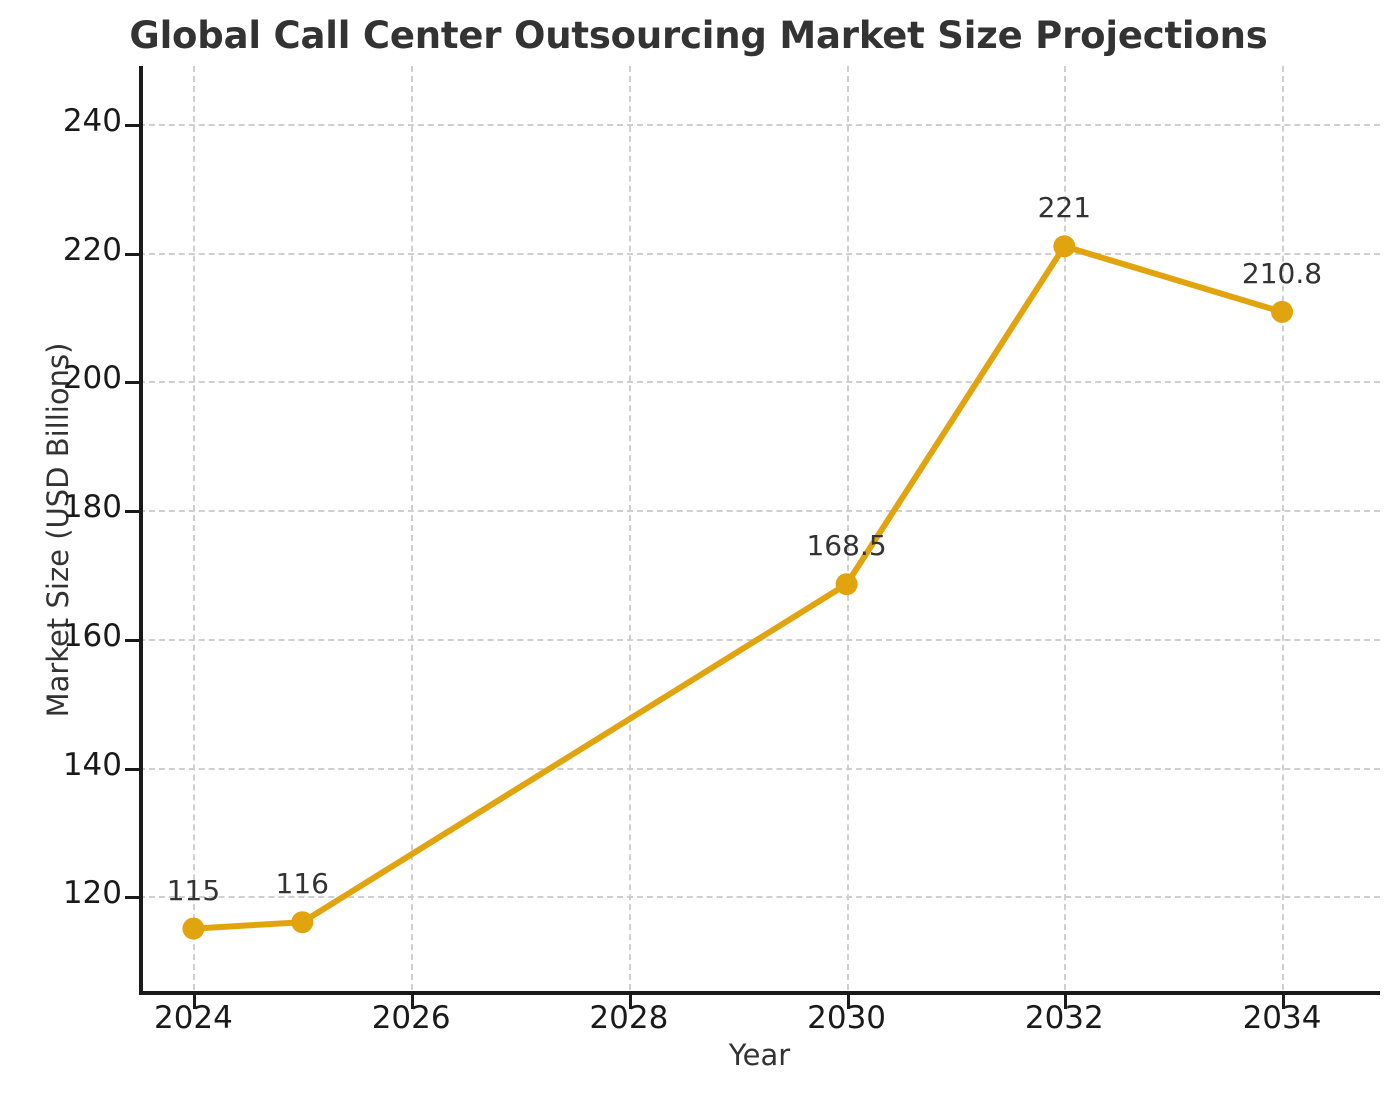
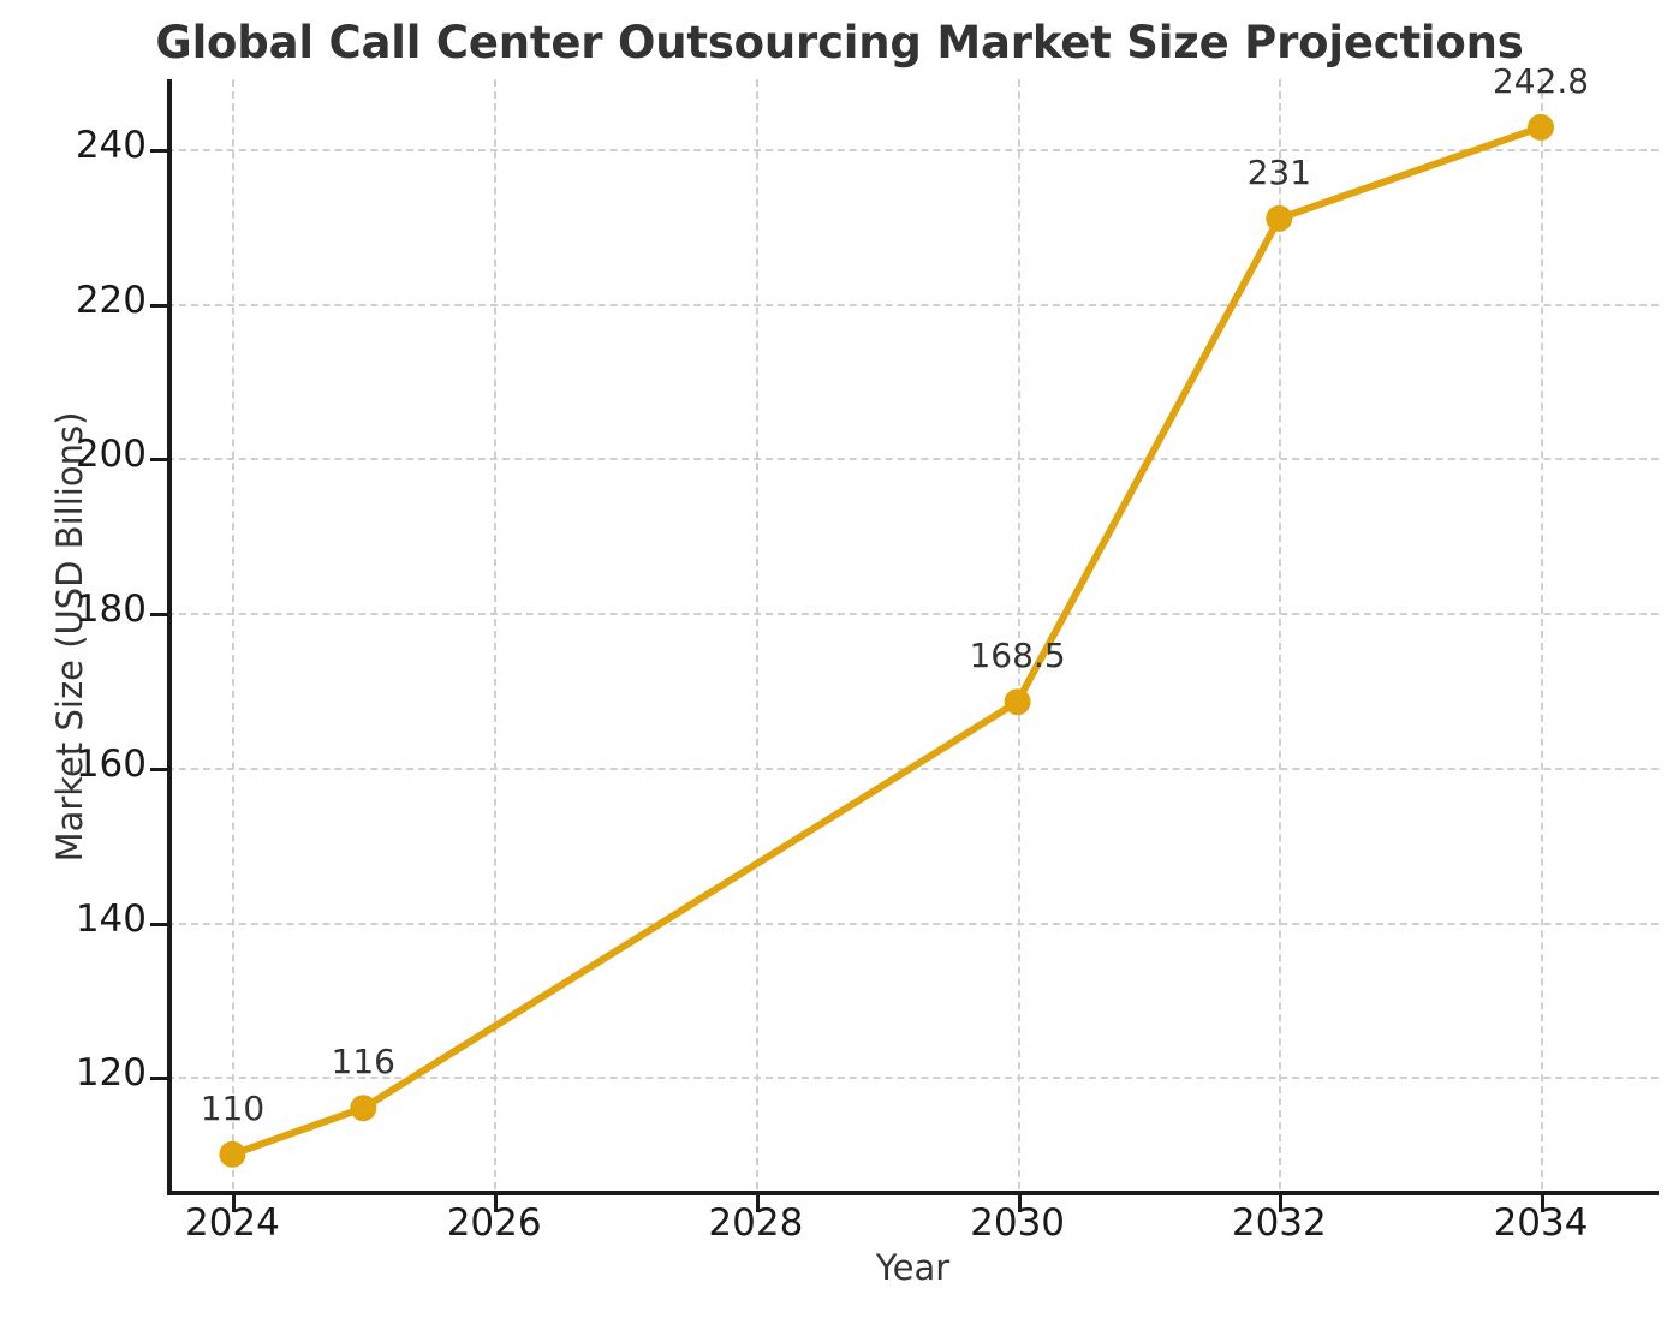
2024: 115 -> 110
2032: 221 -> 231
2034: 210.8 -> 242.8
